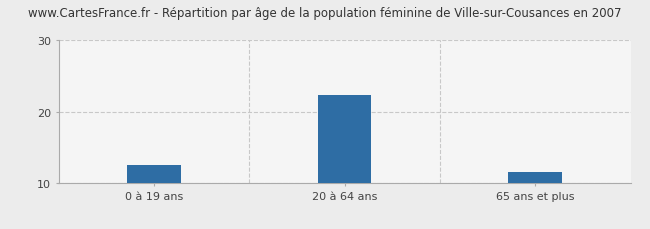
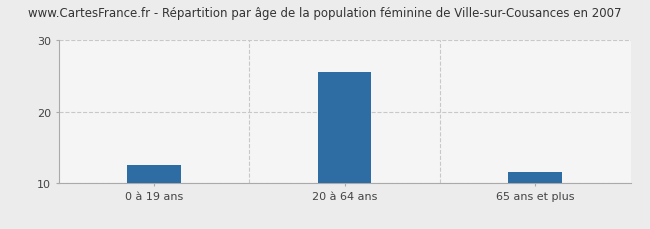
20 à 64 ans: 22.4 -> 25.5
